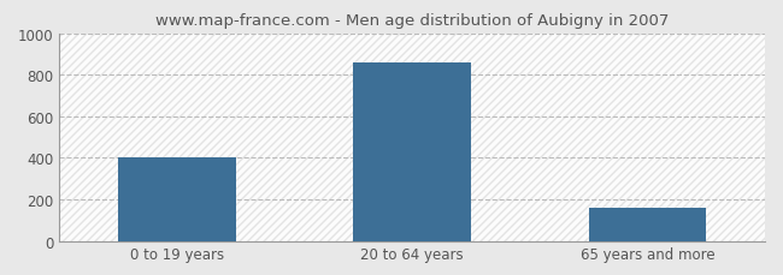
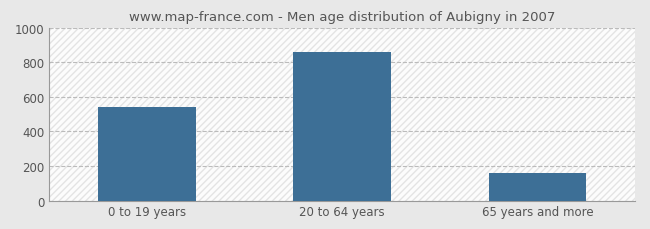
0 to 19 years: 400 -> 540
